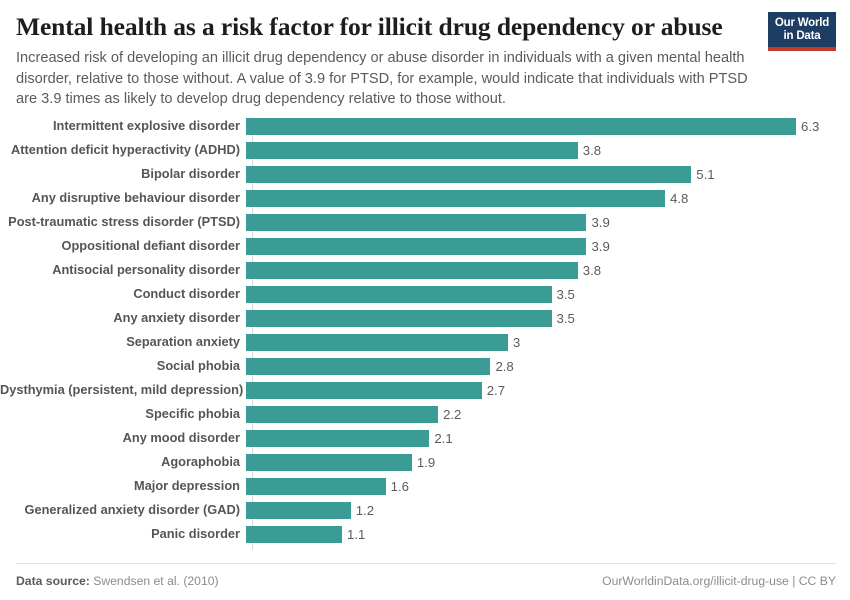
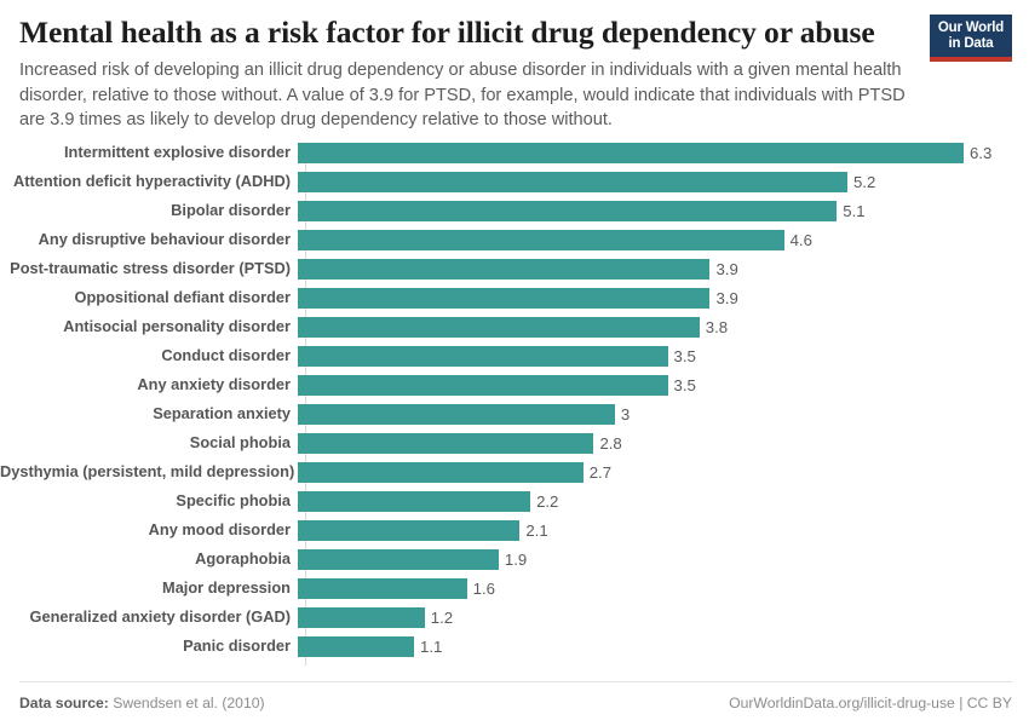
Attention deficit hyperactivity (ADHD): 3.8 -> 5.2
Any disruptive behaviour disorder: 4.8 -> 4.6
